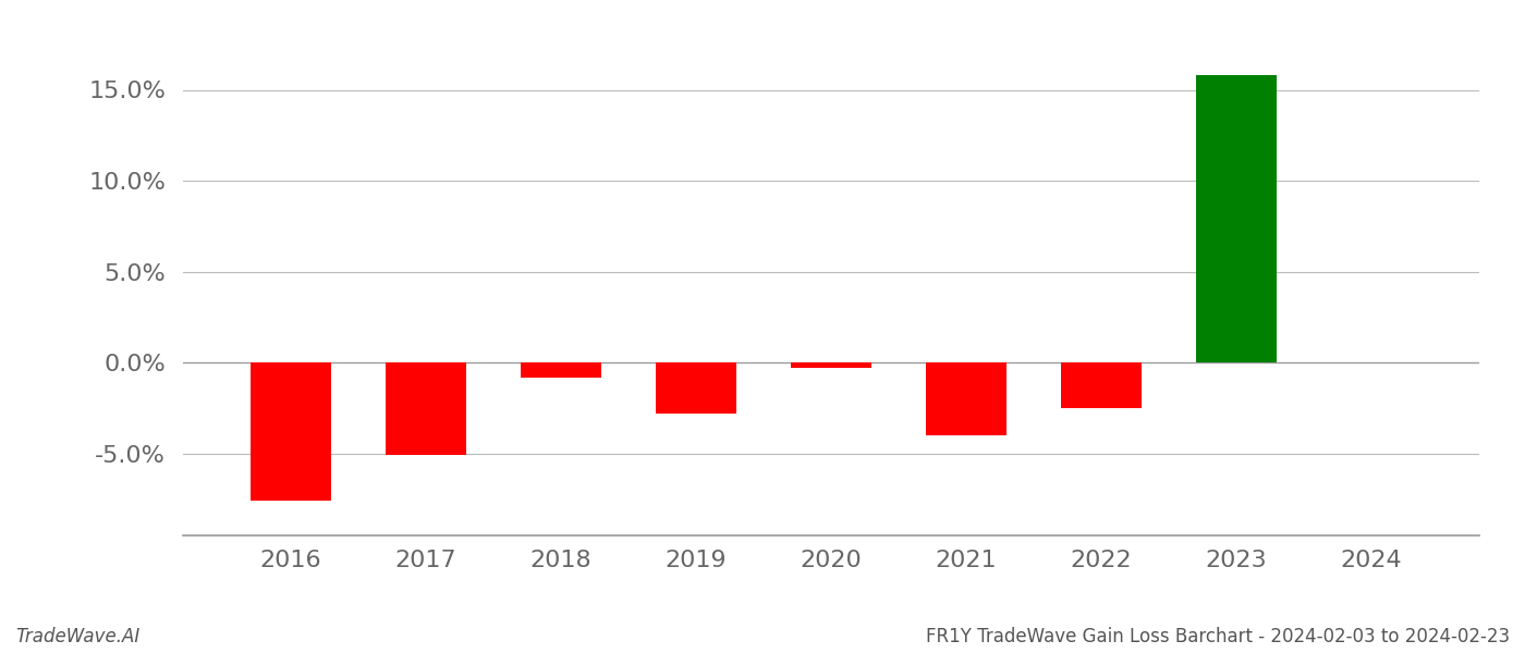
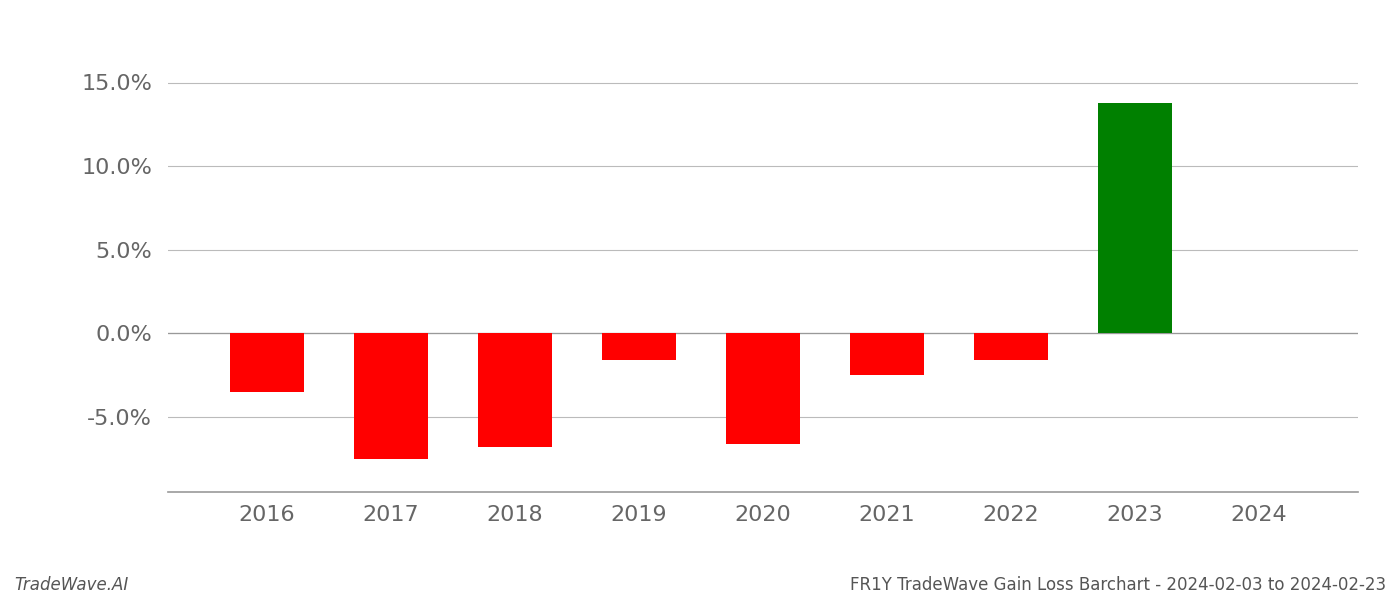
2016: -7.6% -> -3.5%
2017: -5.1% -> -7.5%
2018: -0.8% -> -6.8%
2019: -2.8% -> -1.6%
2020: -0.3% -> -6.6%
2021: -4.0% -> -2.5%
2022: -2.5% -> -1.6%
2023: 15.8% -> 13.8%
